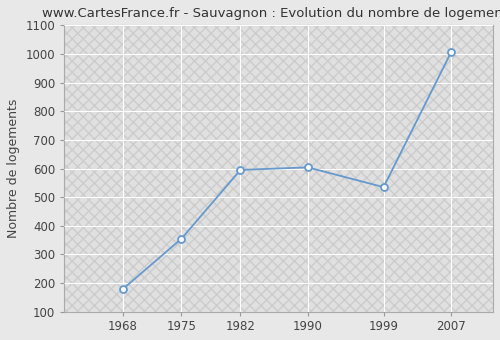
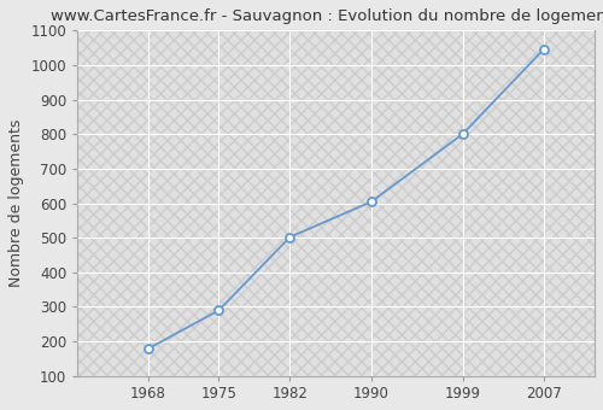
1975: 355 -> 290
1982: 595 -> 502
1999: 535 -> 800
2007: 1005 -> 1046
